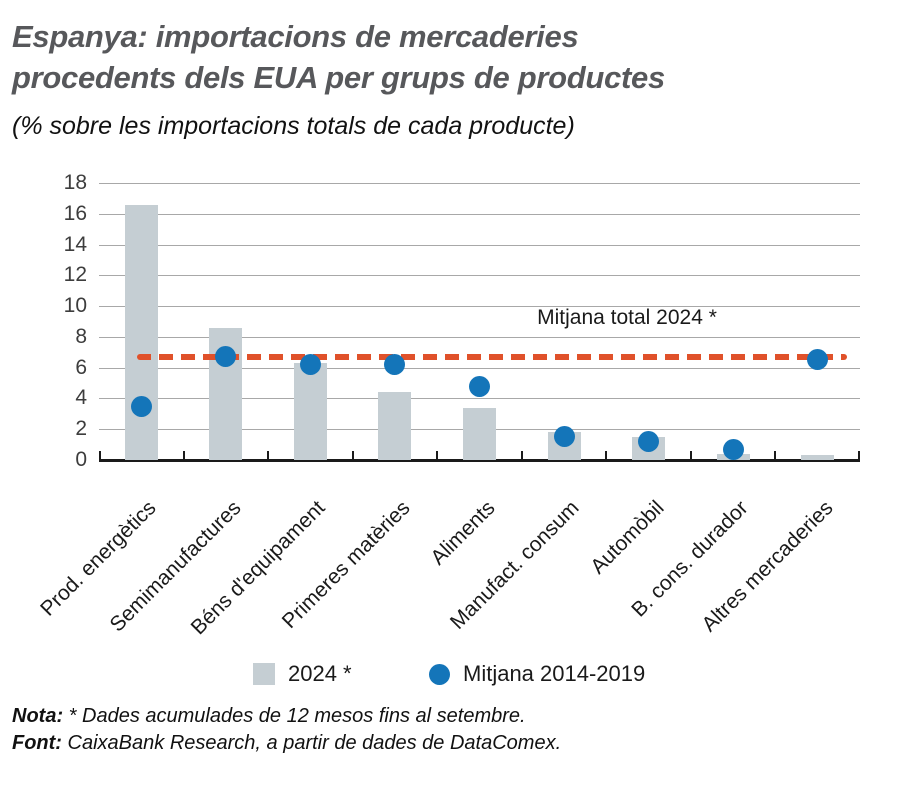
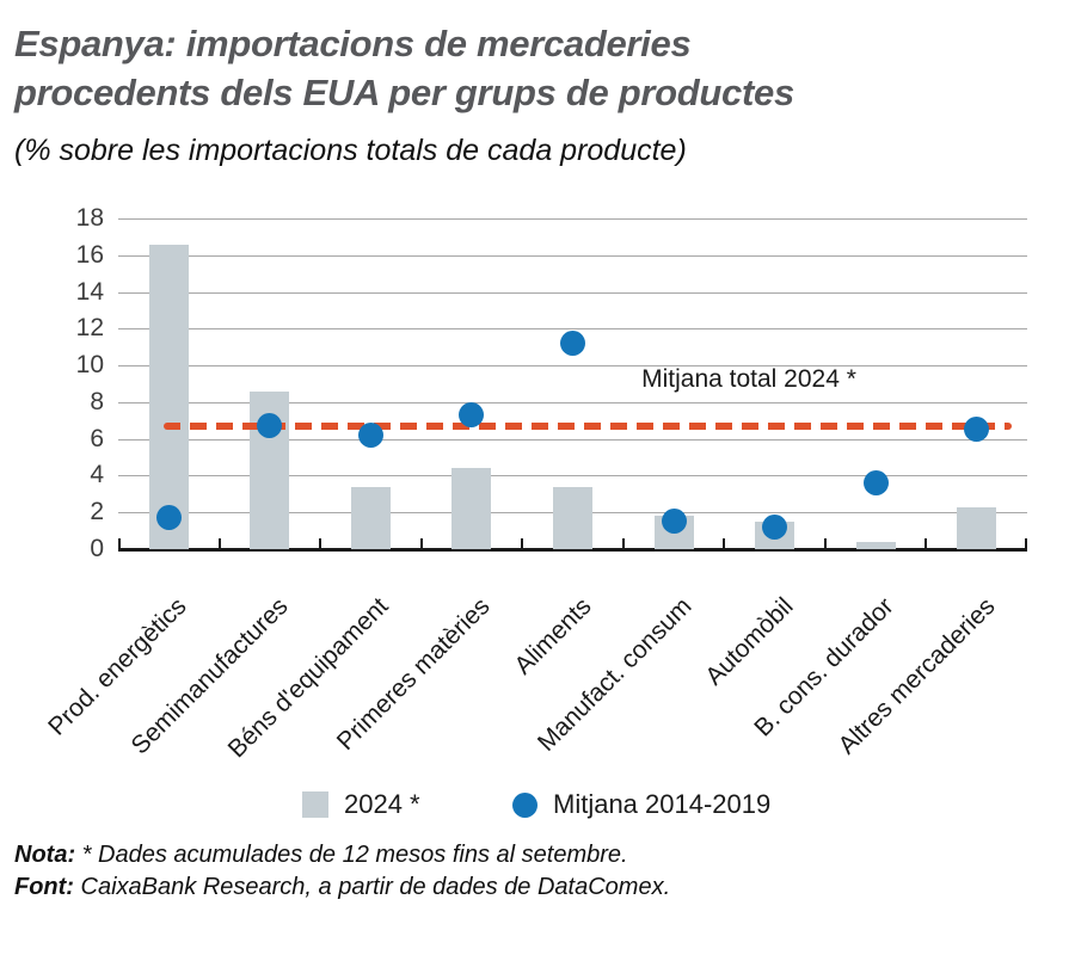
Mitjana 2014-2019/Prod. energètics: 3.5 -> 1.7
2024 */Béns d'equipament: 6.3 -> 3.4
Mitjana 2014-2019/Primeres matèries: 6.2 -> 7.3
Mitjana 2014-2019/Aliments: 4.8 -> 11.2
Mitjana 2014-2019/B. cons. durador: 0.7 -> 3.6
2024 */Altres mercaderies: 0.3 -> 2.3
